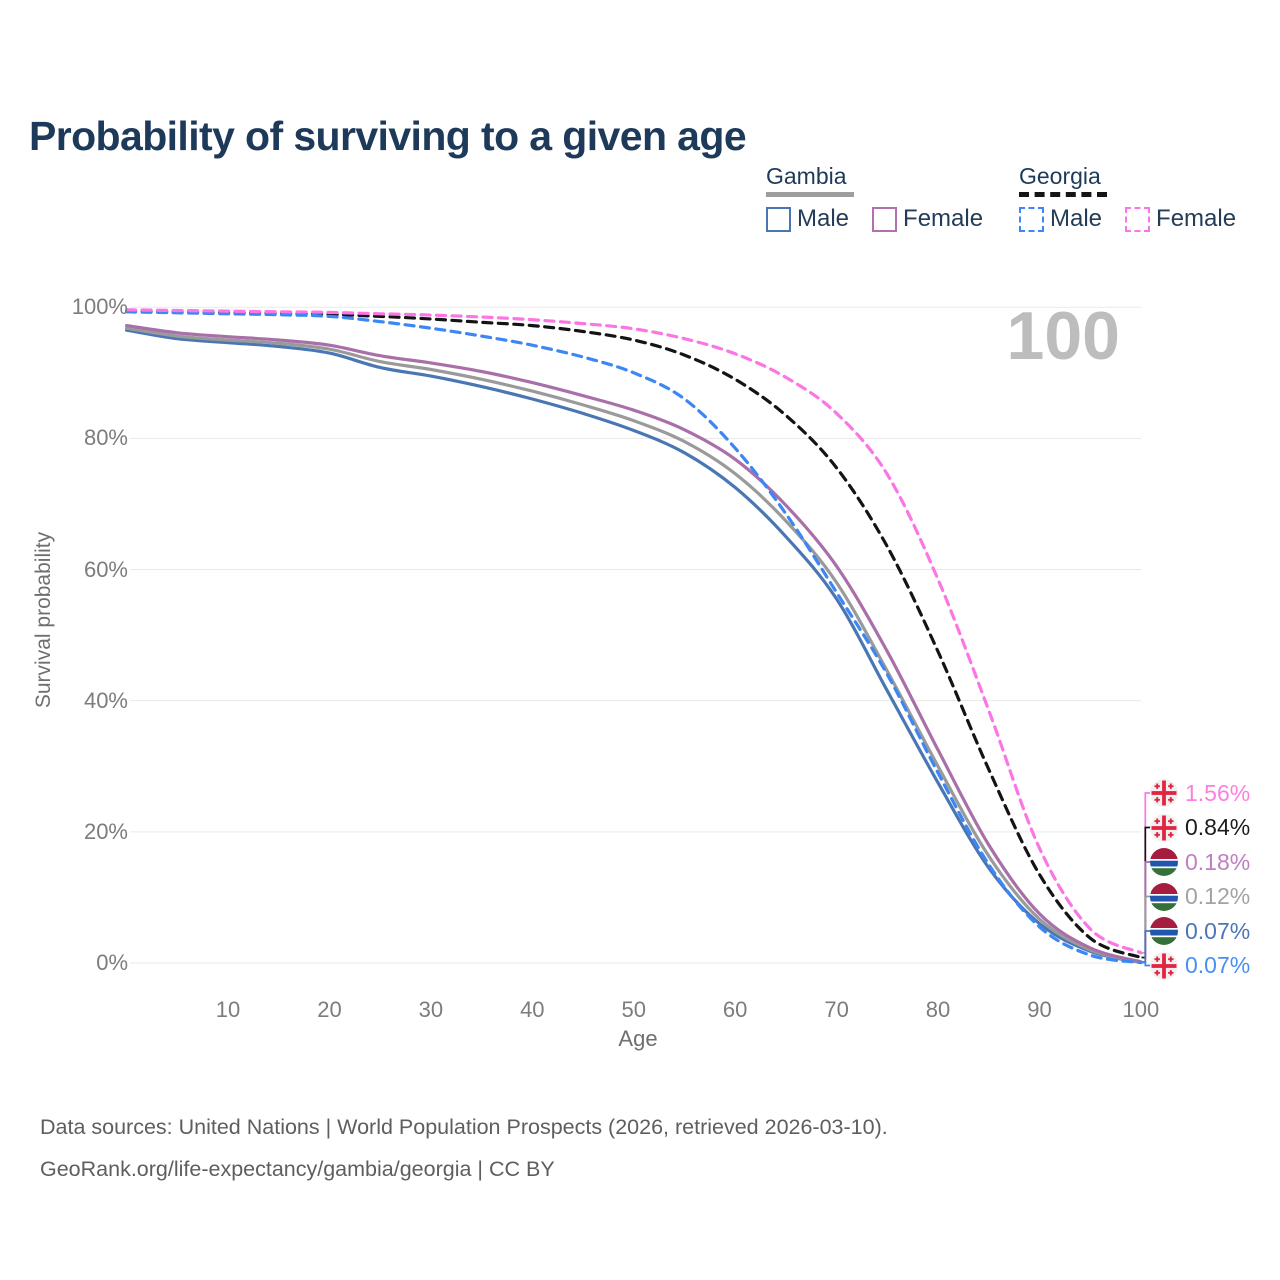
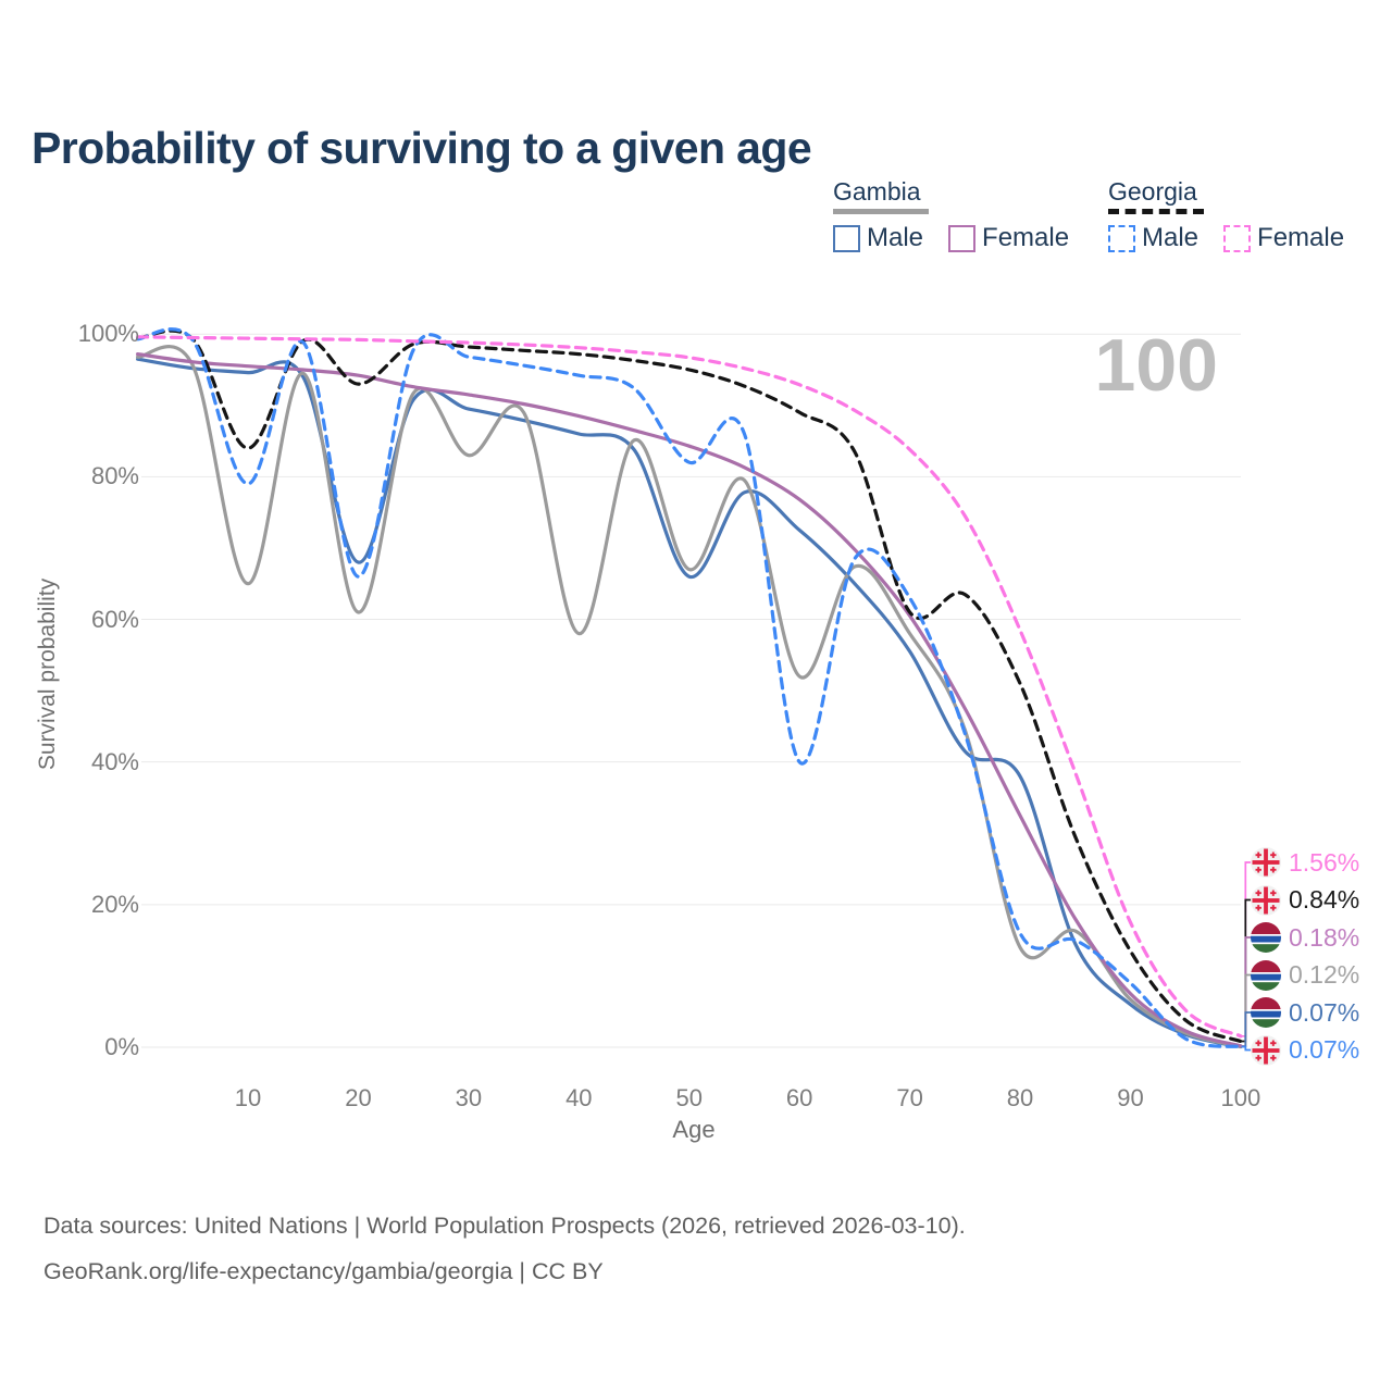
Gambia/10: 95% -> 65%
Georgia/10: 99% -> 84%
Georgia Male/10: 99% -> 79%
Gambia Male/20: 93% -> 68%
Gambia/20: 94% -> 61%
Georgia/20: 99% -> 93%
Georgia Male/20: 99% -> 66%
Gambia/30: 90% -> 83%
Gambia/40: 87% -> 58%
Gambia Male/50: 81% -> 66%
Gambia/50: 83% -> 67%
Georgia Male/50: 90% -> 82%
Gambia/60: 75% -> 52%
Georgia Male/60: 78% -> 40%
Georgia/70: 76% -> 61%
Georgia Male/70: 56% -> 63%
Gambia Male/80: 28% -> 38%
Gambia/80: 30% -> 14%
Georgia/80: 48% -> 51%
Georgia Male/80: 29% -> 16%
Georgia Male/90: 6% -> 9%
